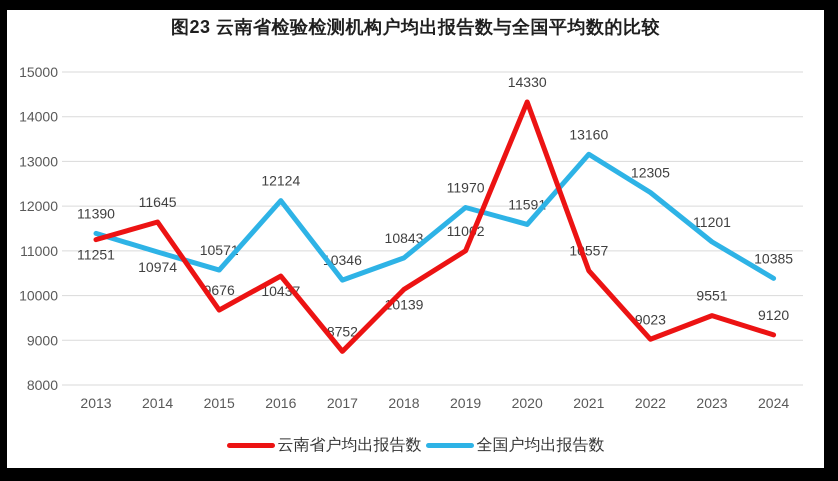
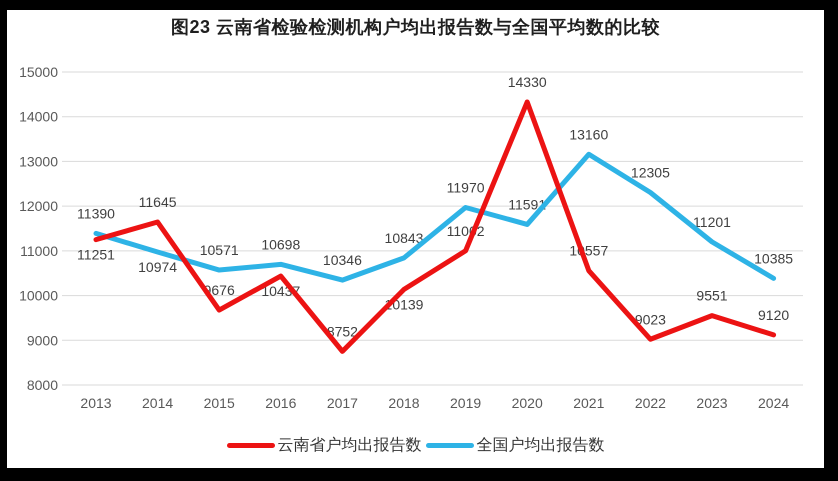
全国户均出报告数/2016: 12124 -> 10698
